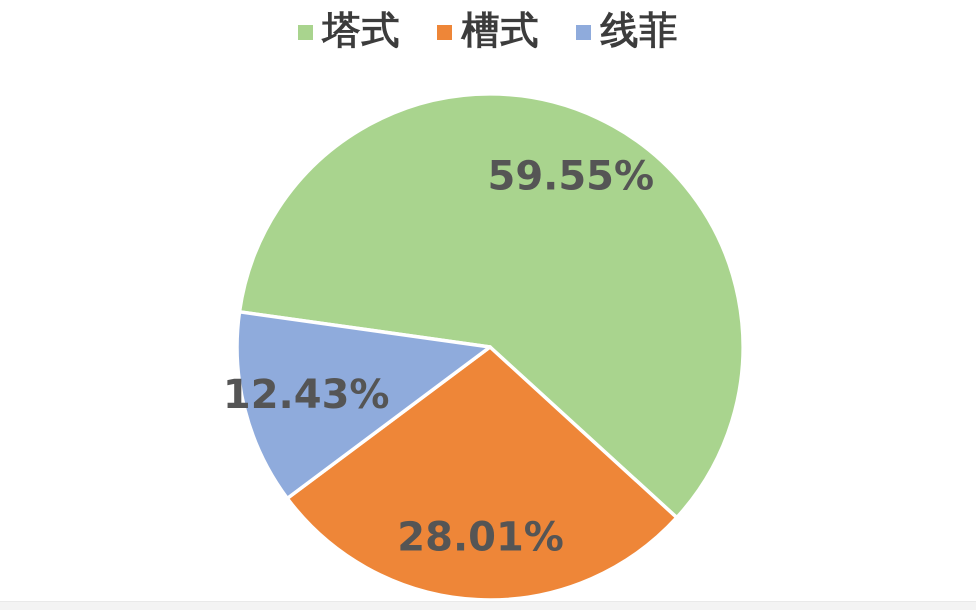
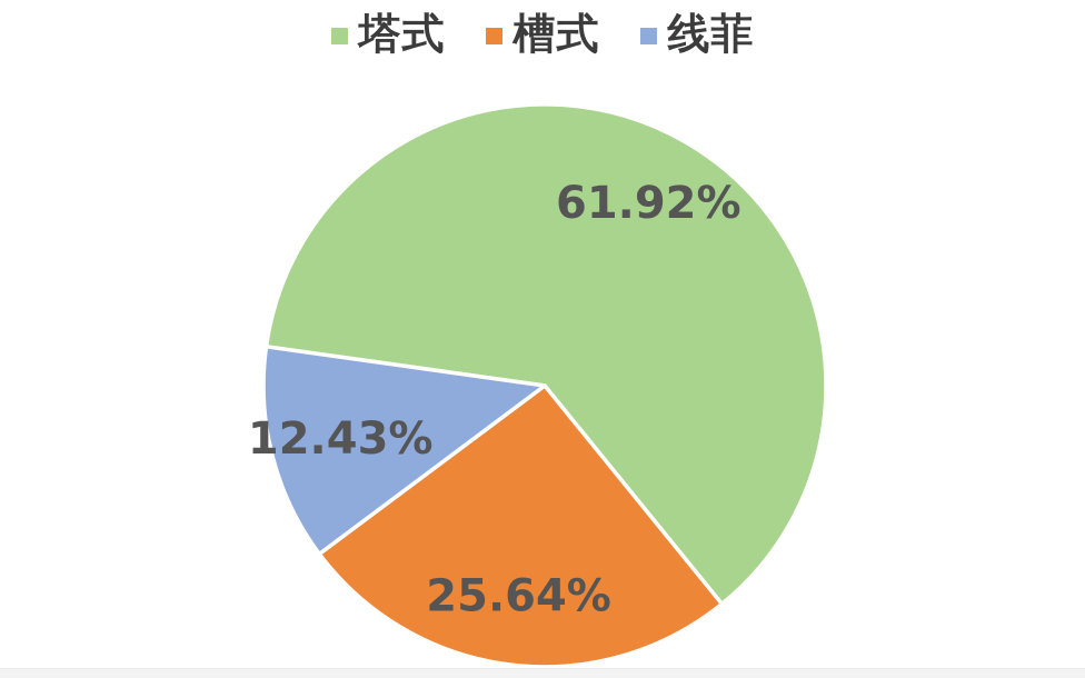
塔式: 59.55% -> 61.92%
槽式: 28.01% -> 25.64%
